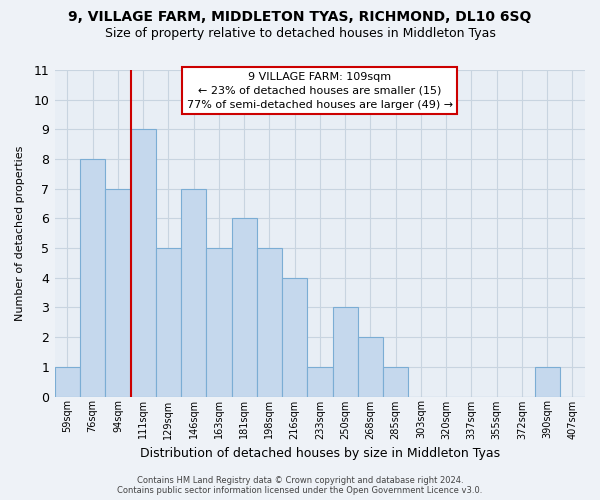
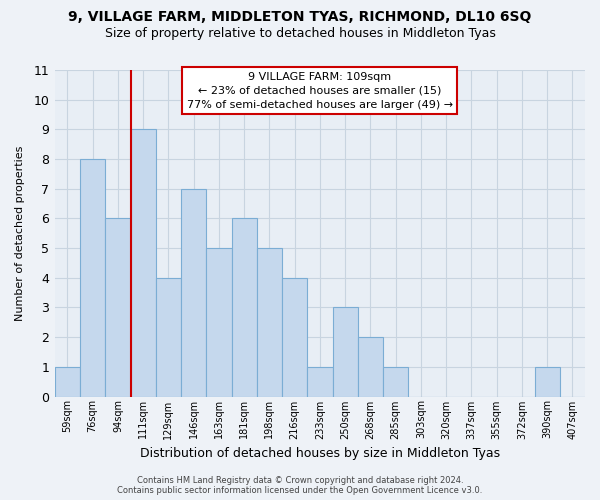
94sqm: 7 -> 6
129sqm: 5 -> 4
